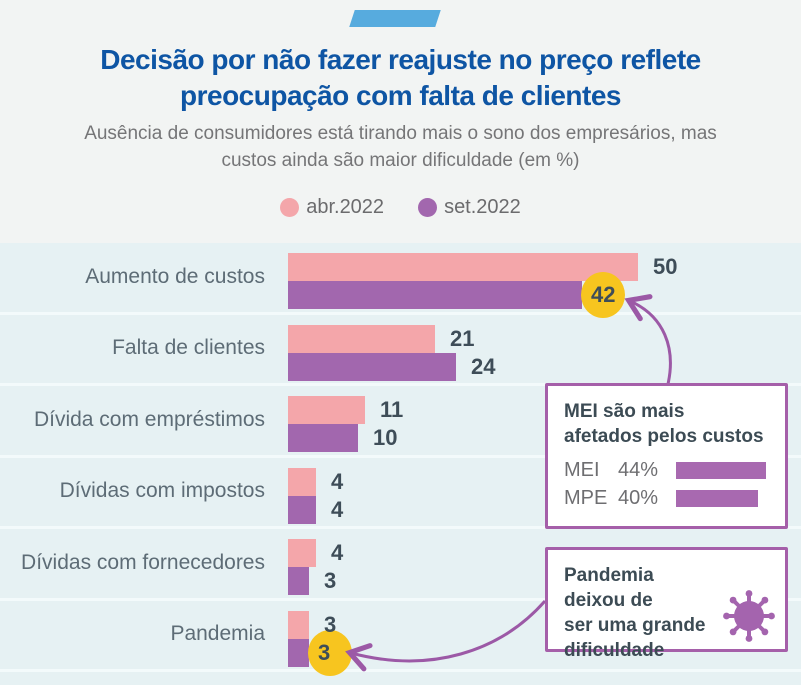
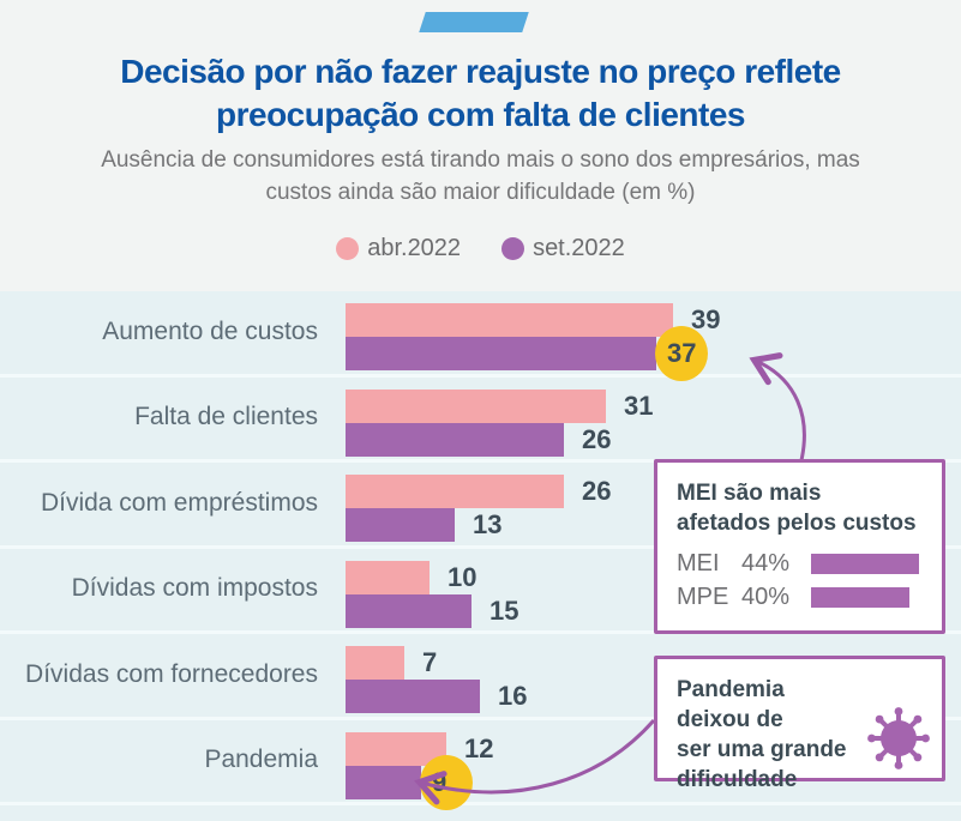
abr.2022/Aumento de custos: 50 -> 39
set.2022/Aumento de custos: 42 -> 37
abr.2022/Falta de clientes: 21 -> 31
set.2022/Falta de clientes: 24 -> 26
abr.2022/Dívida com empréstimos: 11 -> 26
set.2022/Dívida com empréstimos: 10 -> 13
abr.2022/Dívidas com impostos: 4 -> 10
set.2022/Dívidas com impostos: 4 -> 15
abr.2022/Dívidas com fornecedores: 4 -> 7
set.2022/Dívidas com fornecedores: 3 -> 16
abr.2022/Pandemia: 3 -> 12
set.2022/Pandemia: 3 -> 9
